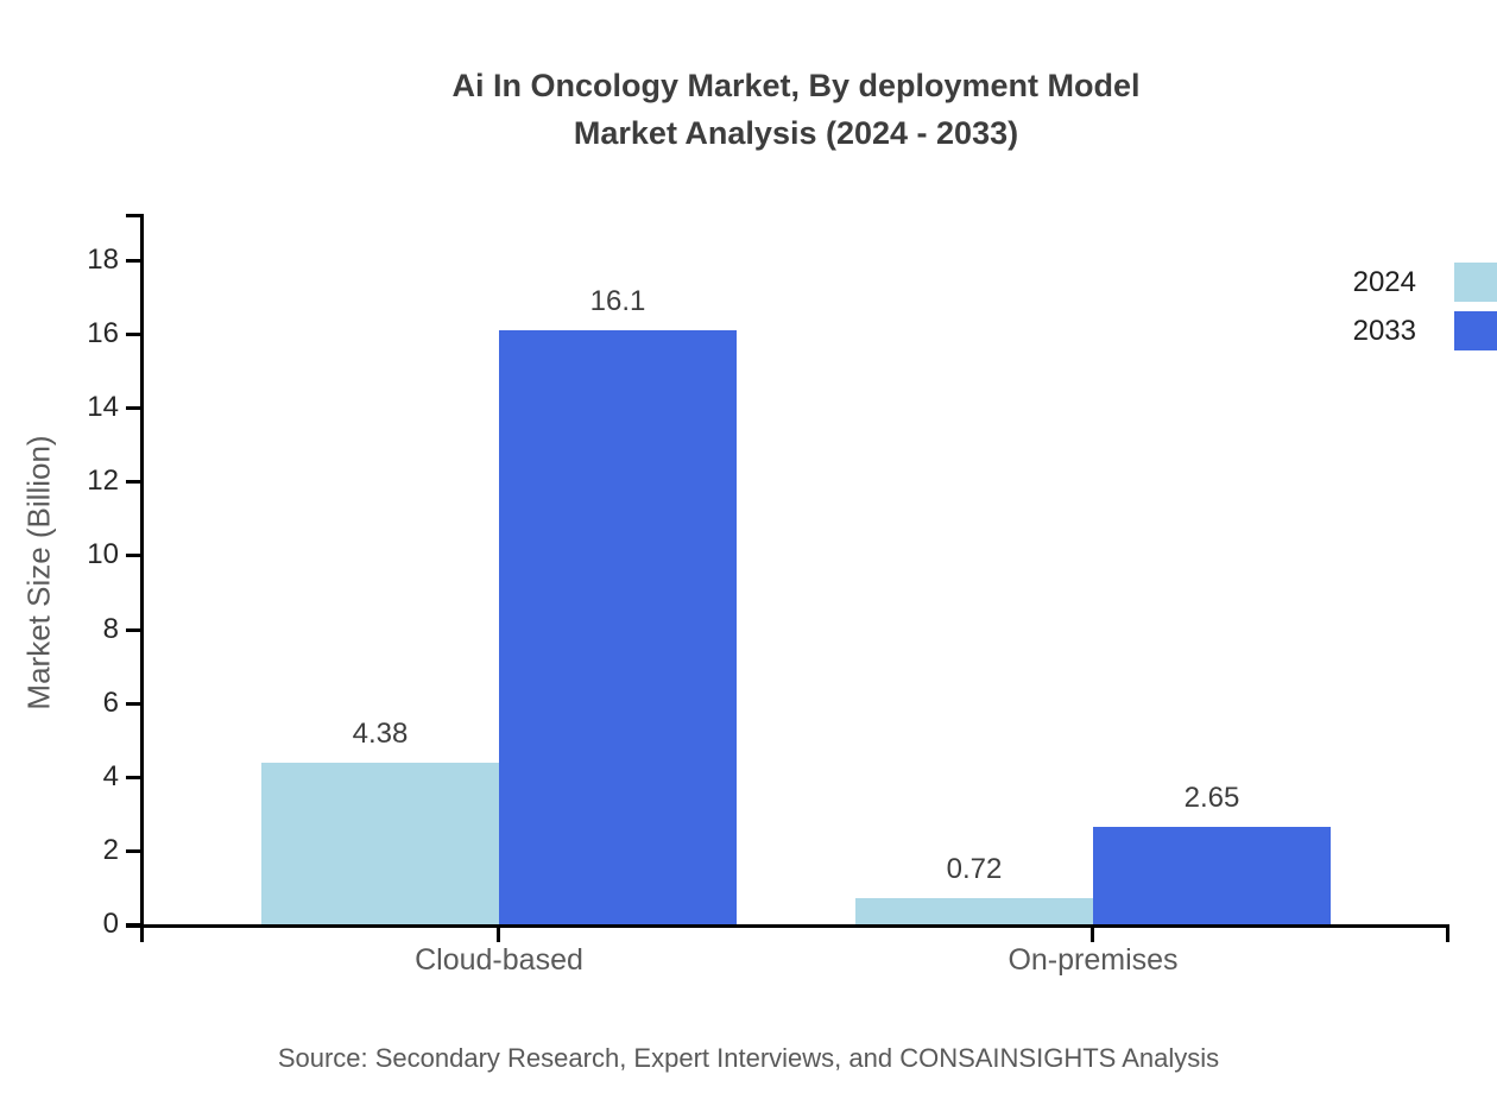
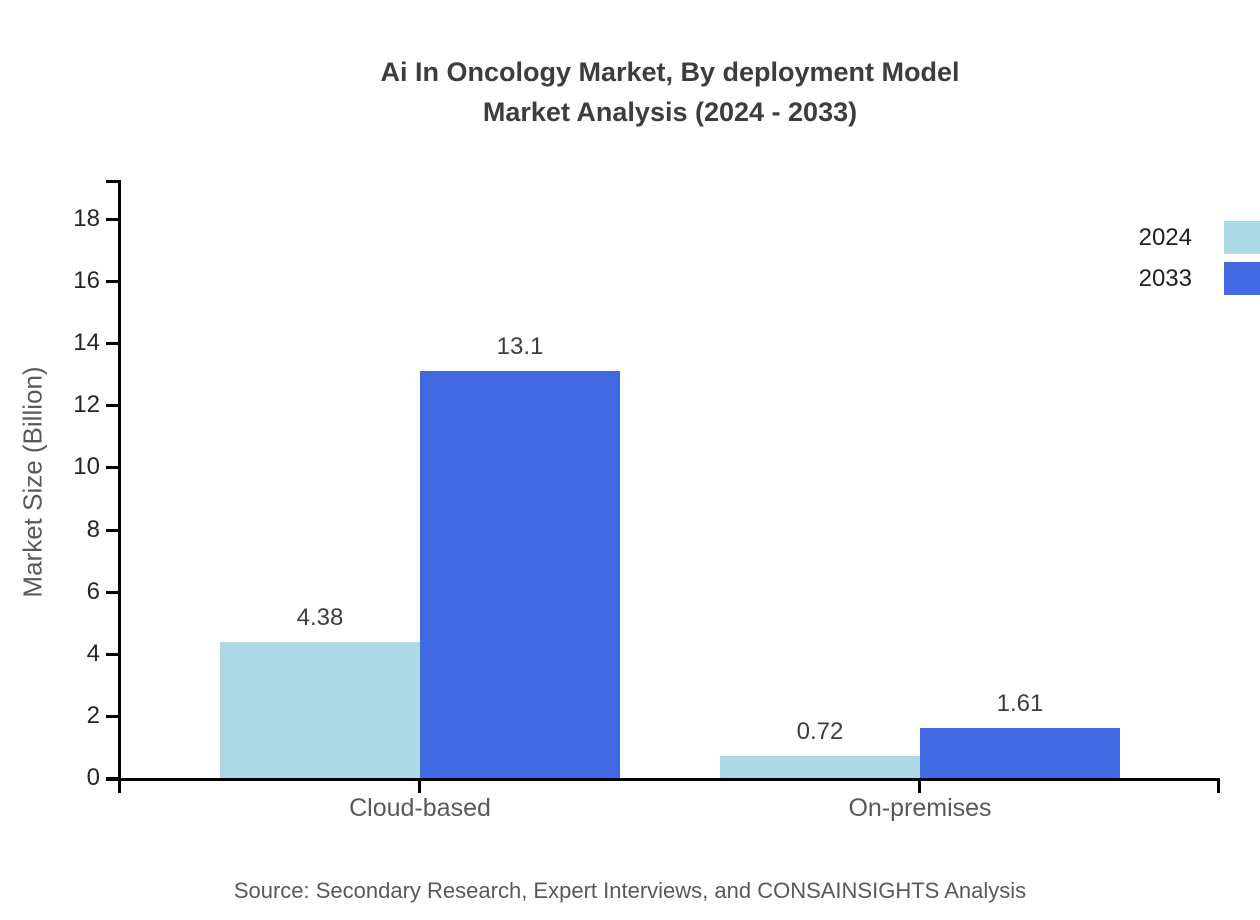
2033/Cloud-based: 16.1 -> 13.1
2033/On-premises: 2.65 -> 1.61
